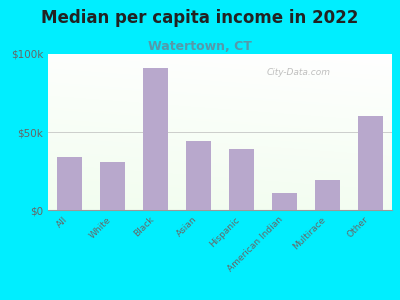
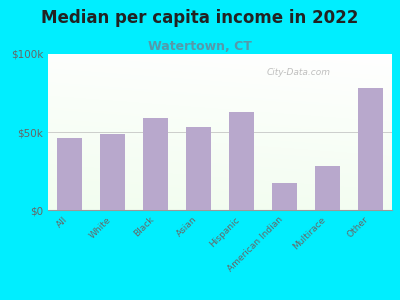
All: $34k -> $46k
White: $31k -> $49k
Black: $91k -> $59k
Asian: $44k -> $53k
Hispanic: $39k -> $63k
American Indian: $11k -> $17k
Multirace: $19k -> $28k
Other: $60k -> $78k
